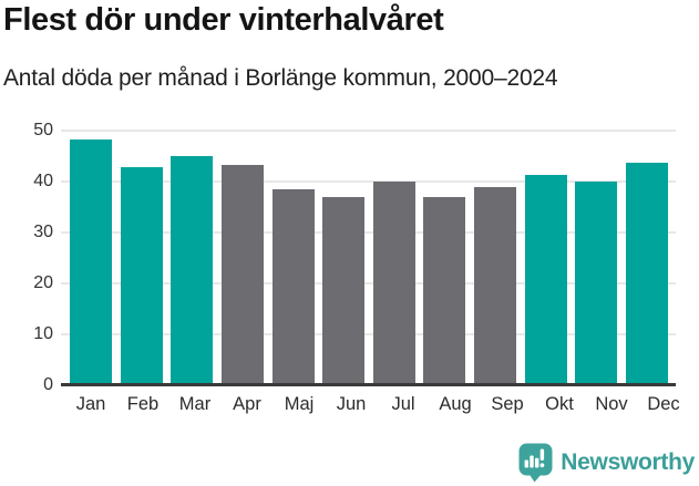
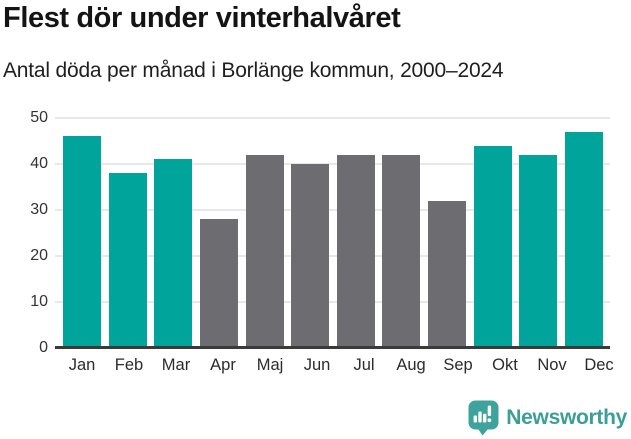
Jan: 48 -> 46
Feb: 43 -> 38
Mar: 45 -> 41
Apr: 43 -> 28
Maj: 38 -> 42
Jun: 37 -> 40
Jul: 40 -> 42
Aug: 37 -> 42
Sep: 39 -> 32
Okt: 41 -> 44
Nov: 40 -> 42
Dec: 44 -> 47
